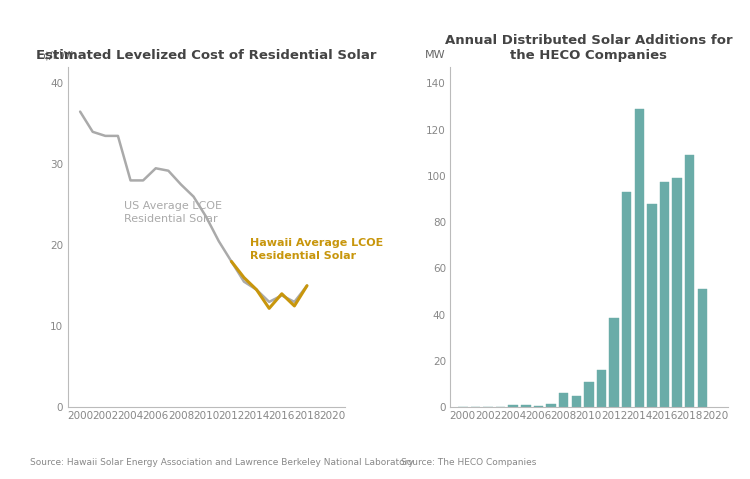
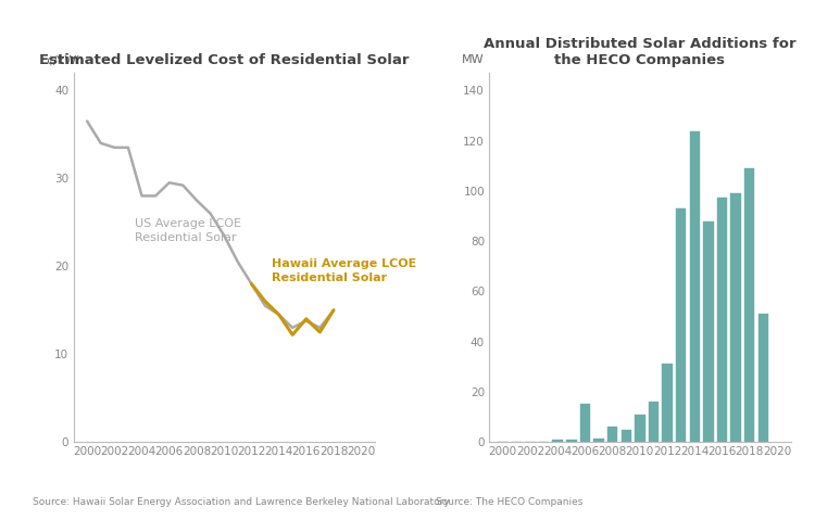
Annual Distributed Solar Additions for the HECO Companies/2006: 0.5 -> 15.0
Annual Distributed Solar Additions for the HECO Companies/2012: 38.5 -> 31.0
Annual Distributed Solar Additions for the HECO Companies/2014: 129.0 -> 123.5
